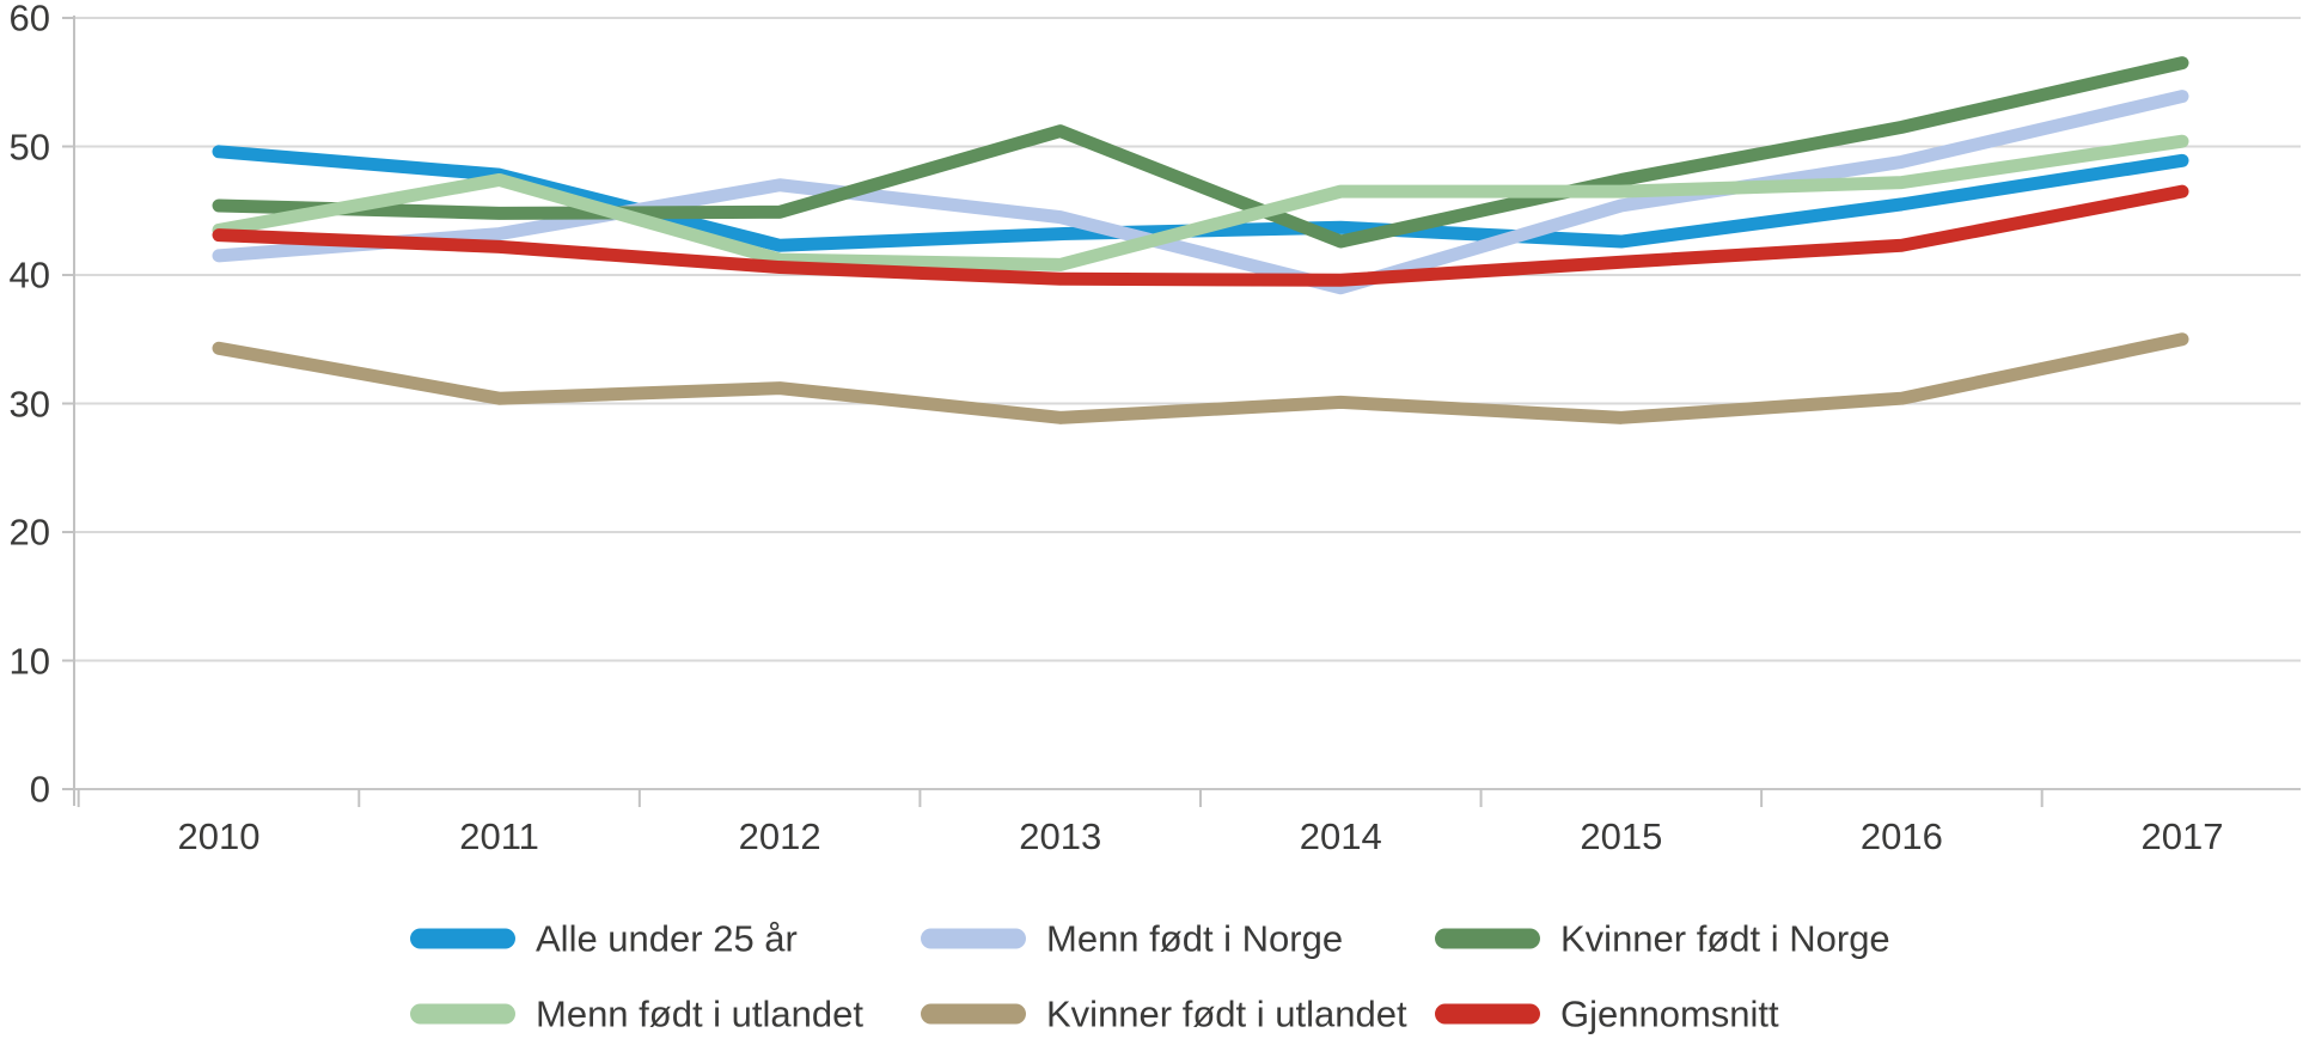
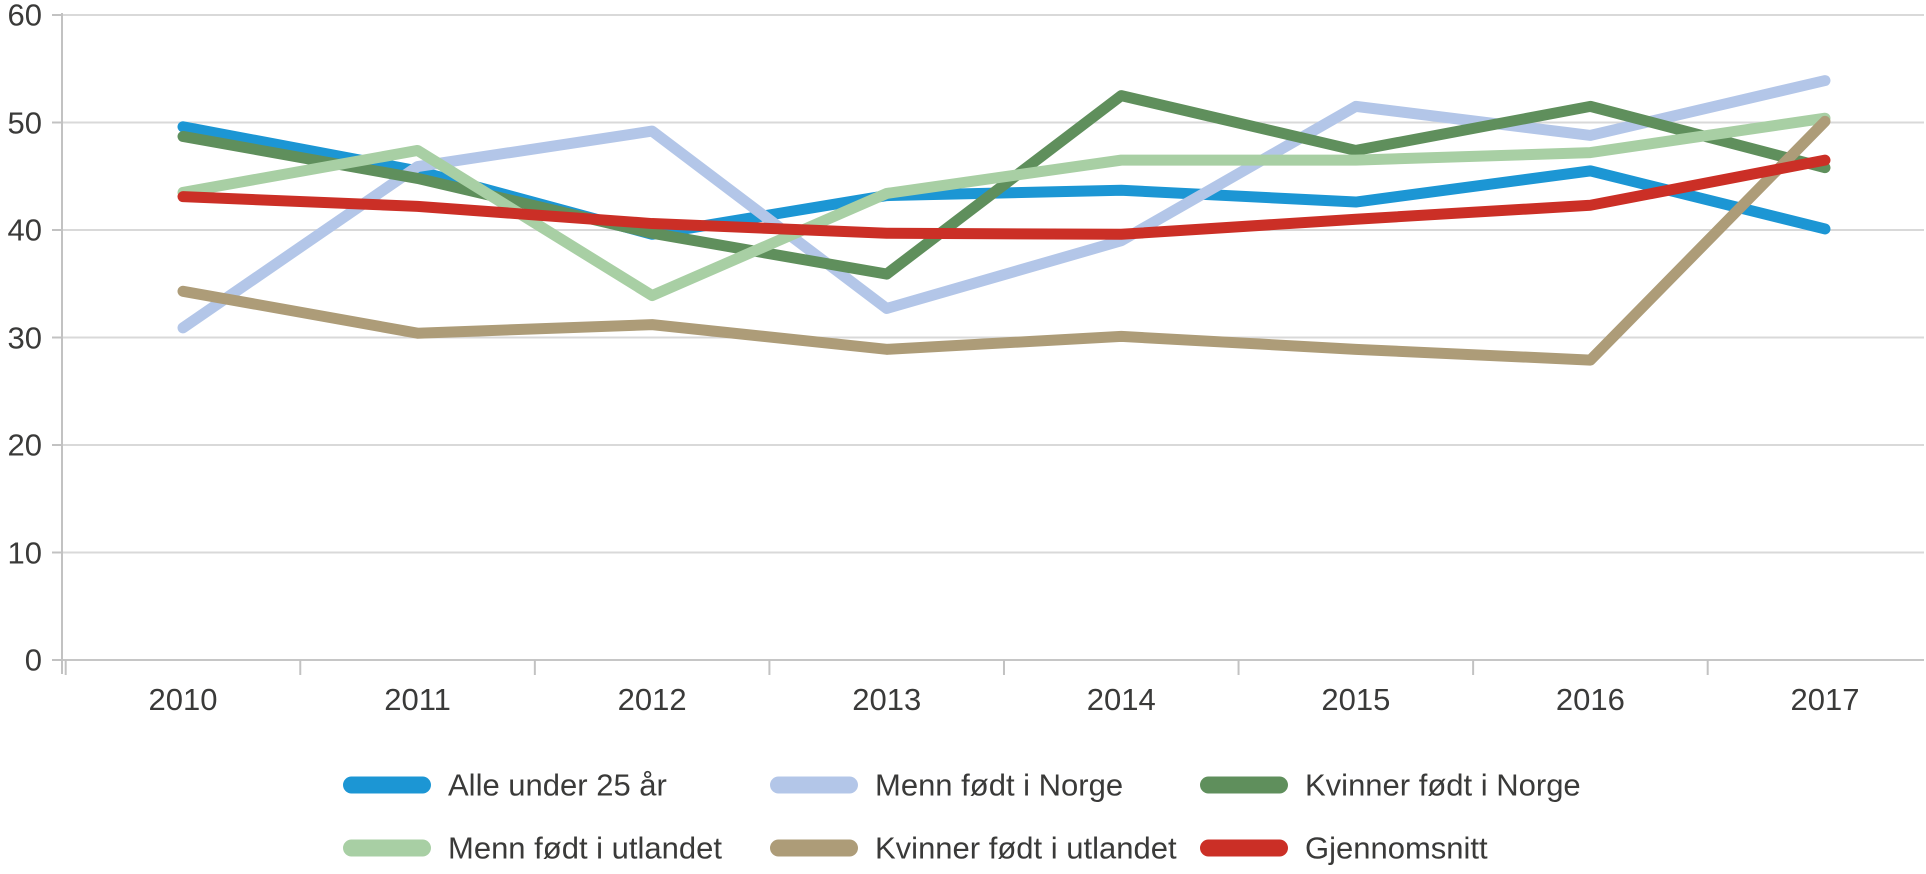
Menn født i Norge/2010: 41.5 -> 30.9
Kvinner født i Norge/2010: 45.4 -> 48.7
Alle under 25 år/2011: 47.8 -> 45.5
Menn født i Norge/2011: 43.2 -> 45.9
Alle under 25 år/2012: 42.3 -> 39.6
Menn født i Norge/2012: 47.0 -> 49.2
Kvinner født i Norge/2012: 44.9 -> 39.7
Menn født i utlandet/2012: 41.2 -> 33.9
Menn født i Norge/2013: 44.5 -> 32.7
Kvinner født i Norge/2013: 51.2 -> 35.9
Menn født i utlandet/2013: 40.8 -> 43.4
Kvinner født i Norge/2014: 42.6 -> 52.5
Menn født i Norge/2015: 45.4 -> 51.5
Kvinner født i utlandet/2016: 30.4 -> 27.9
Alle under 25 år/2017: 48.9 -> 40.1
Kvinner født i Norge/2017: 56.5 -> 45.8
Kvinner født i utlandet/2017: 35.0 -> 50.1
